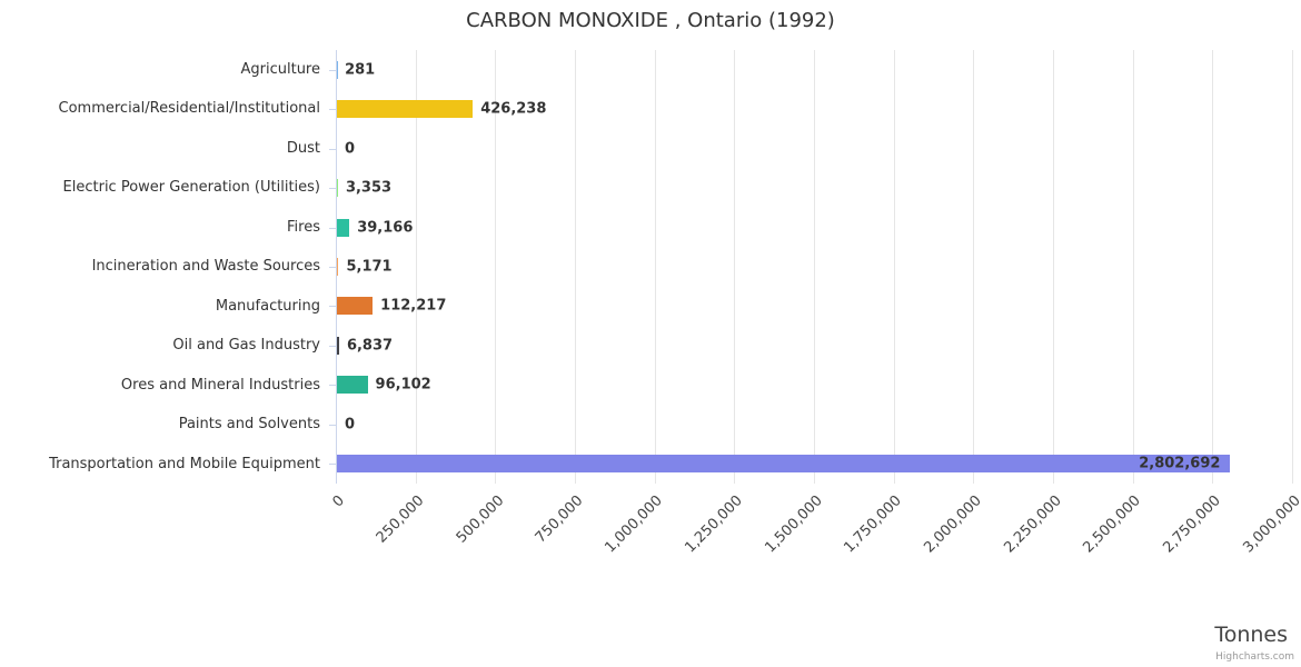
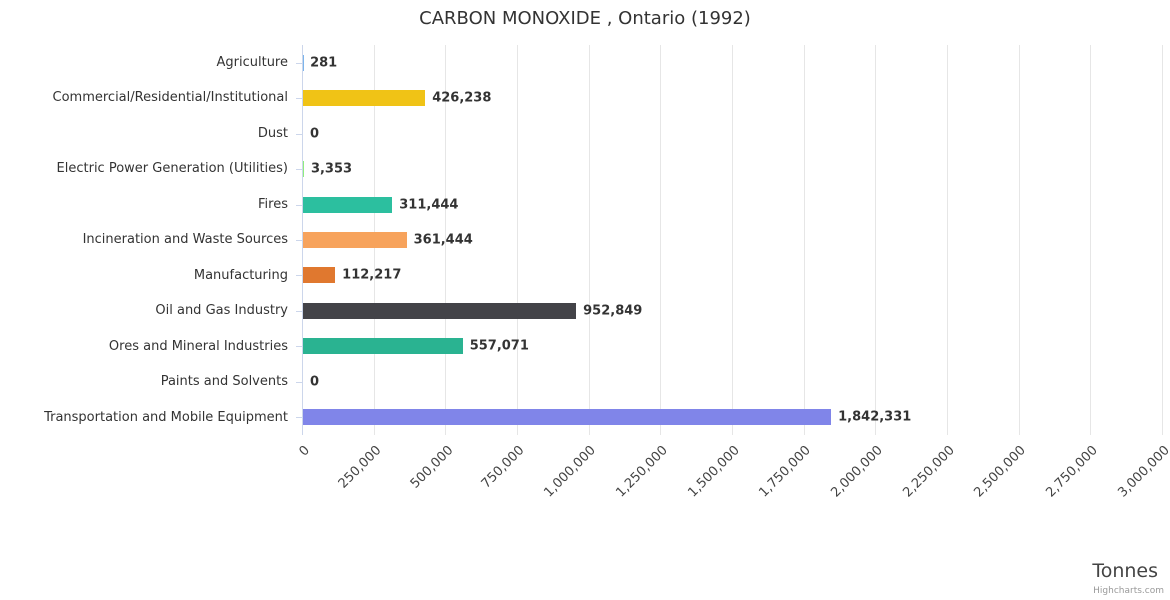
Fires: 39,166 -> 311,444
Incineration and Waste Sources: 5,171 -> 361,444
Oil and Gas Industry: 6,837 -> 952,849
Ores and Mineral Industries: 96,102 -> 557,071
Transportation and Mobile Equipment: 2,802,692 -> 1,842,331
